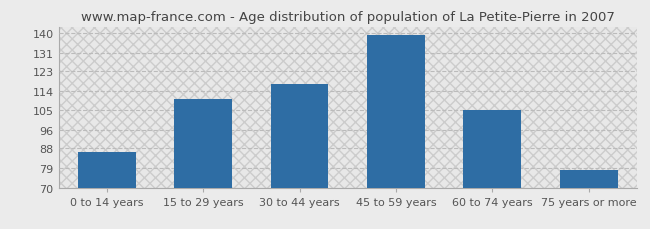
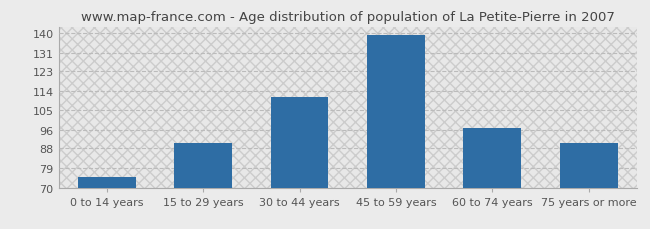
0 to 14 years: 86 -> 75
15 to 29 years: 110 -> 90
30 to 44 years: 117 -> 111
60 to 74 years: 105 -> 97
75 years or more: 78 -> 90
